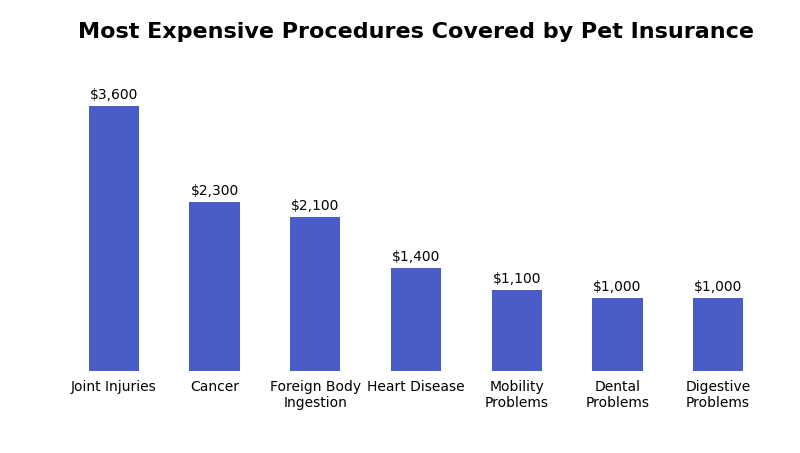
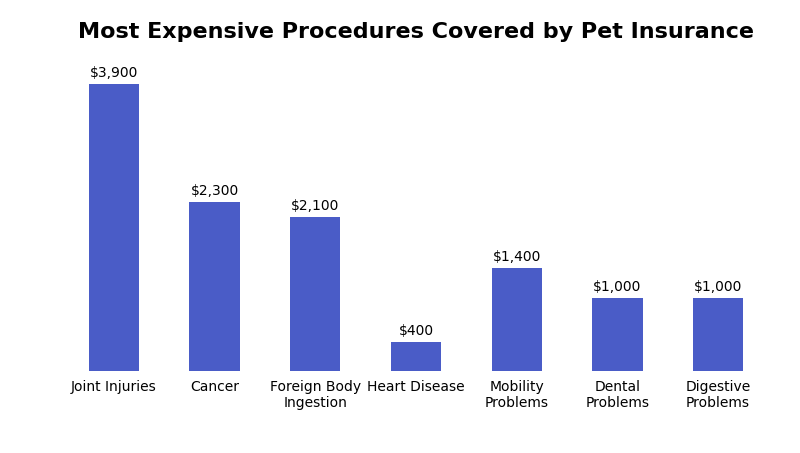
Joint Injuries: $3,600 -> $3,900
Heart Disease: $1,400 -> $400
Mobility Problems: $1,100 -> $1,400
